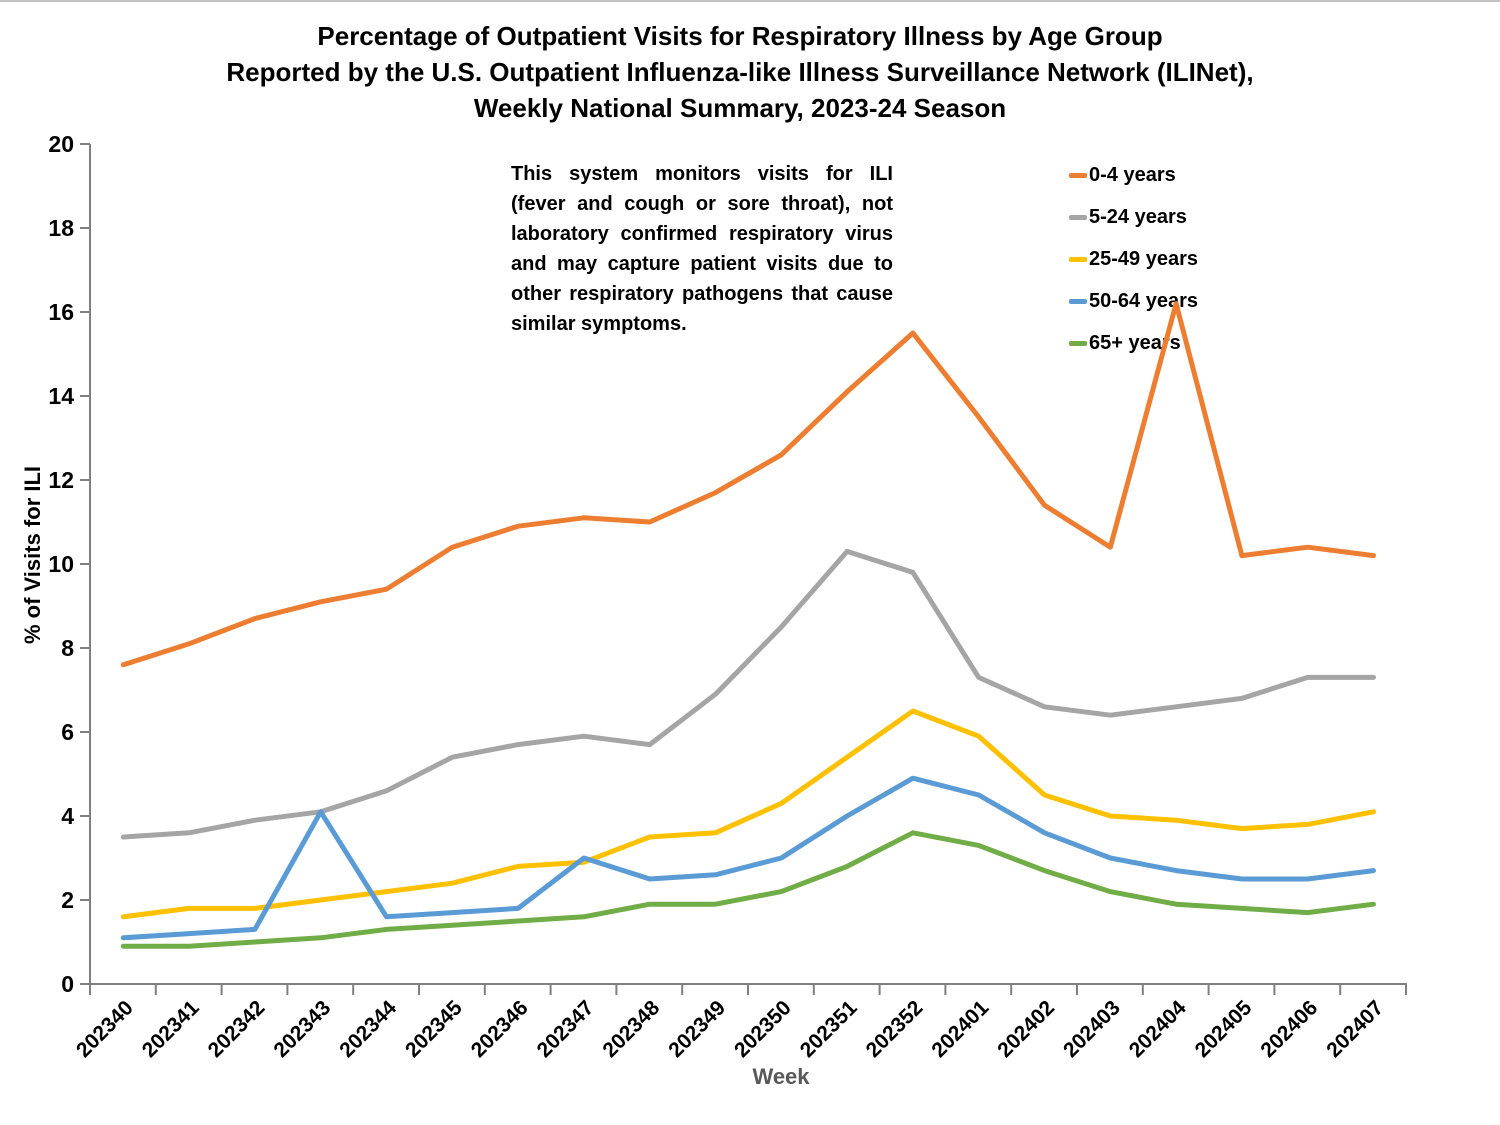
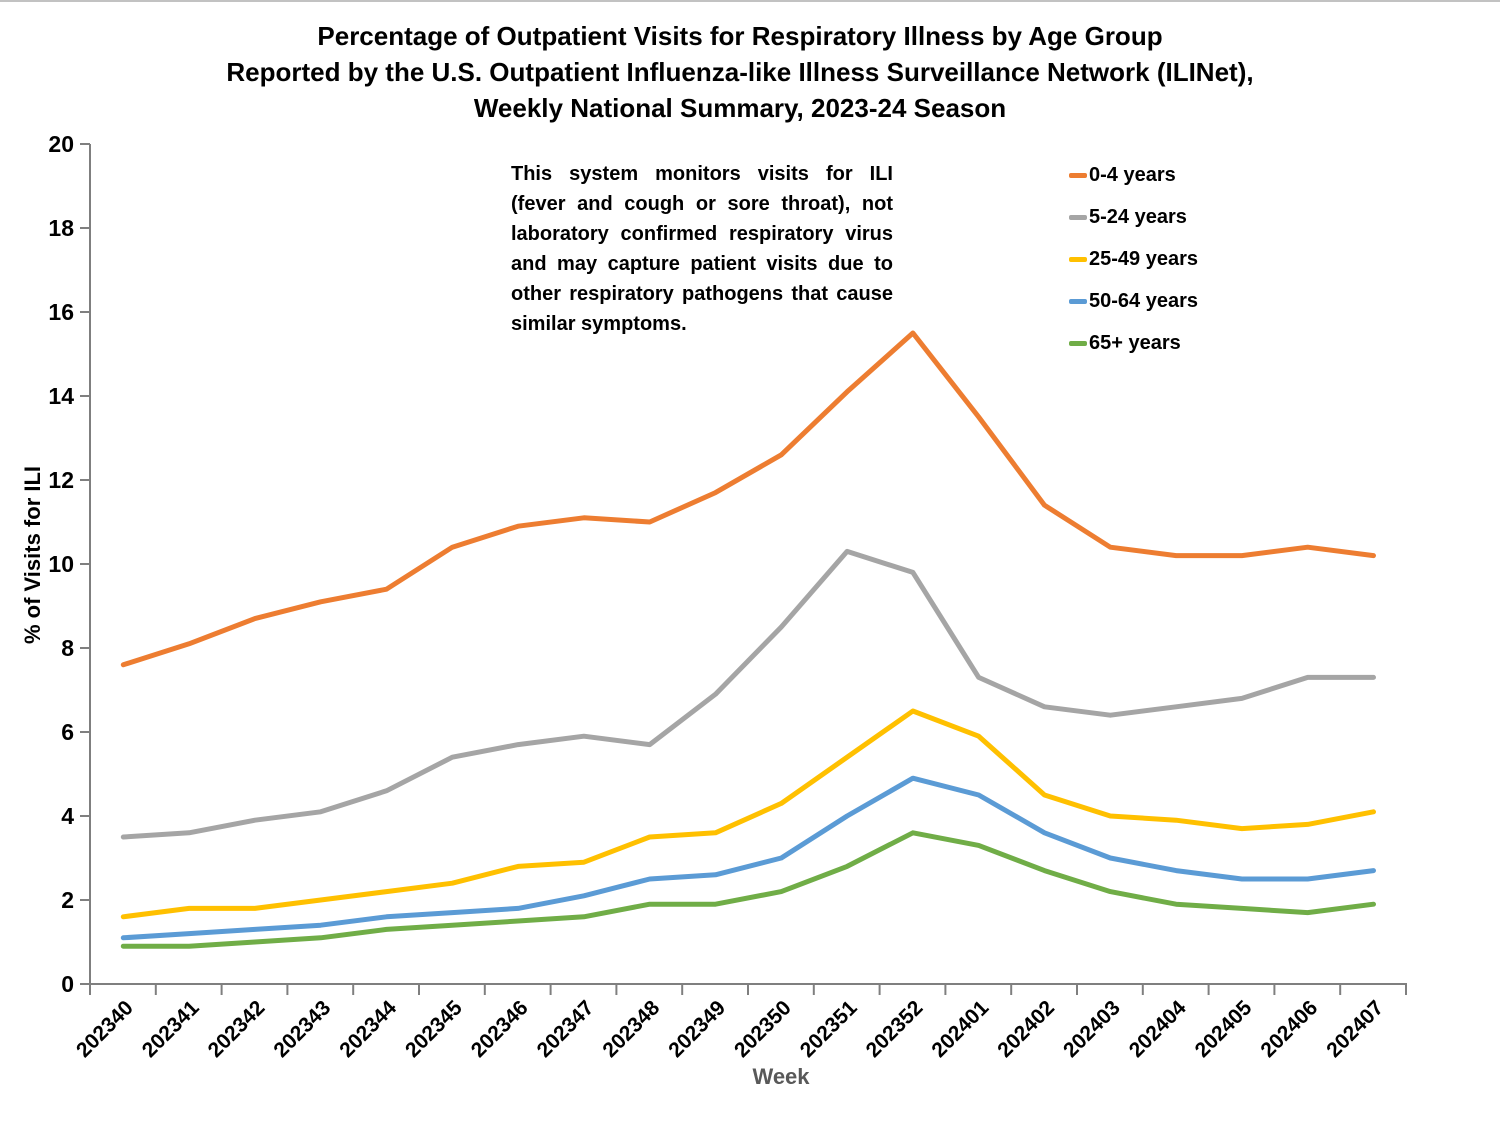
50-64 years/202343: 4.1 -> 1.4
50-64 years/202347: 3.0 -> 2.1
0-4 years/202404: 16.2 -> 10.2
